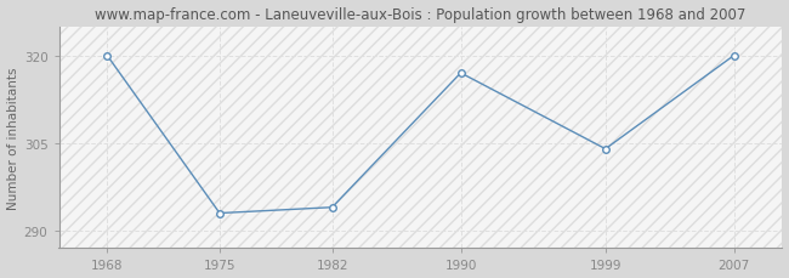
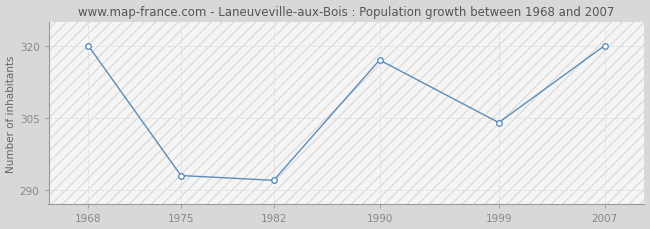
1982: 294 -> 292
